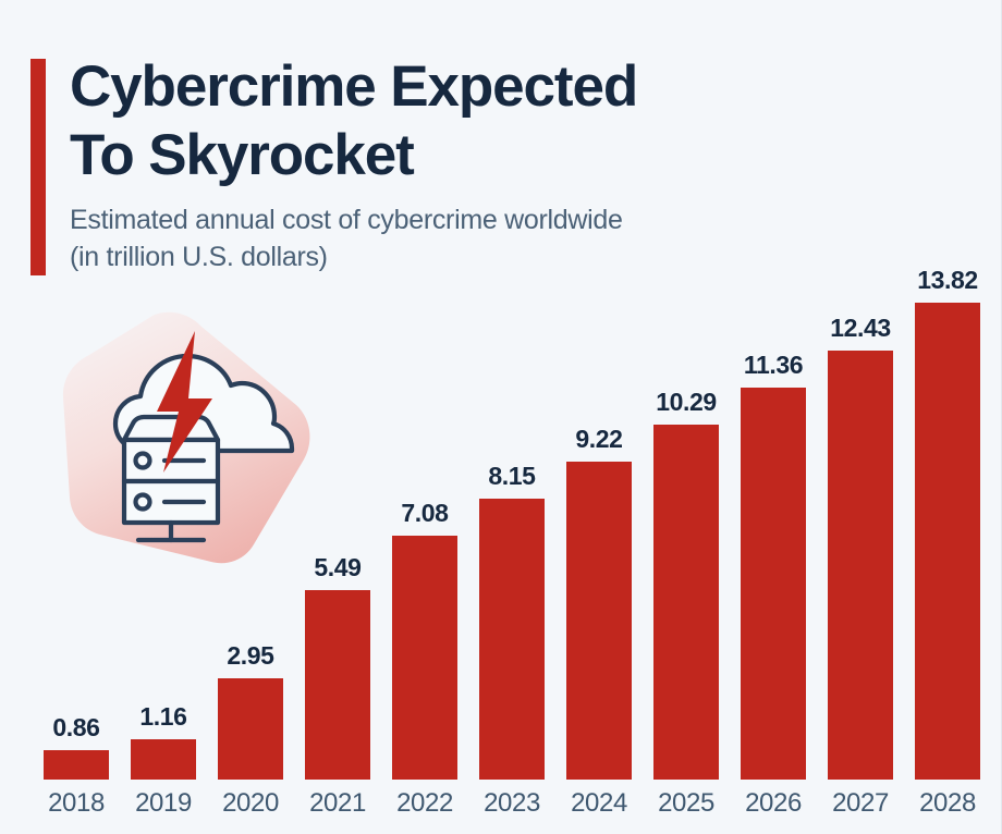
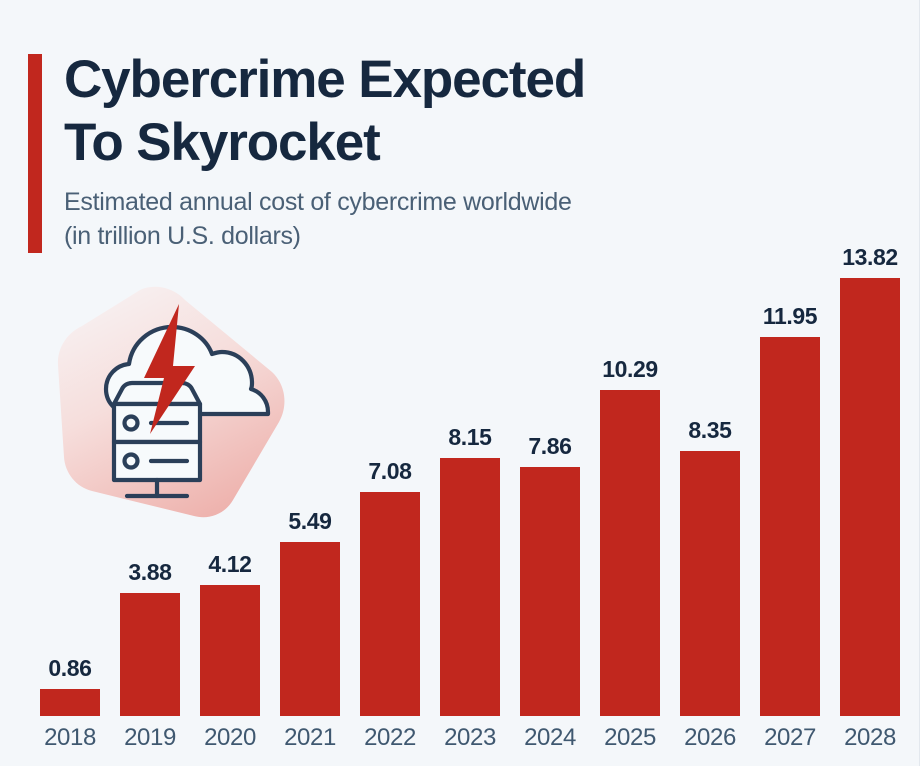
2019: 1.16 -> 3.88
2020: 2.95 -> 4.12
2024: 9.22 -> 7.86
2026: 11.36 -> 8.35
2027: 12.43 -> 11.95
